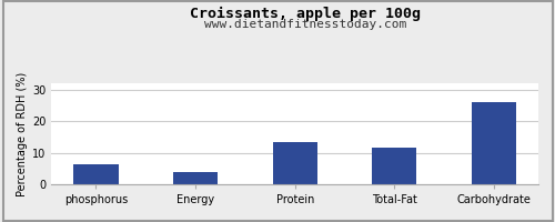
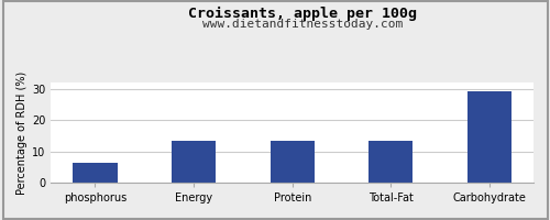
Energy: 4.0 -> 13.3
Total-Fat: 11.5 -> 13.3
Carbohydrate: 26.0 -> 29.2
